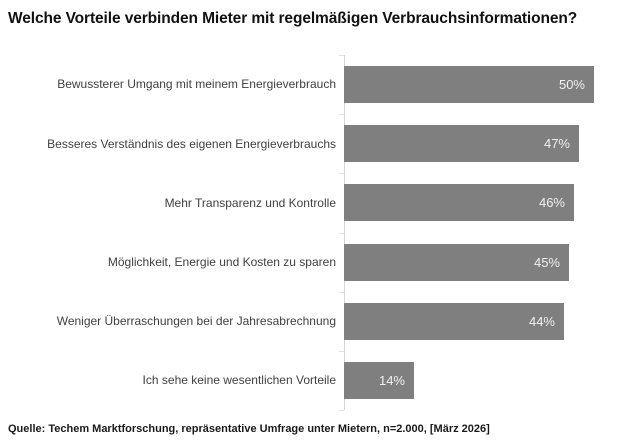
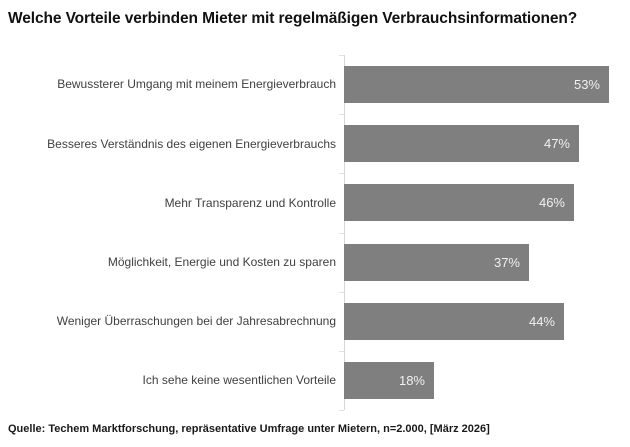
Bewussterer Umgang mit meinem Energieverbrauch: 50% -> 53%
Möglichkeit, Energie und Kosten zu sparen: 45% -> 37%
Ich sehe keine wesentlichen Vorteile: 14% -> 18%
